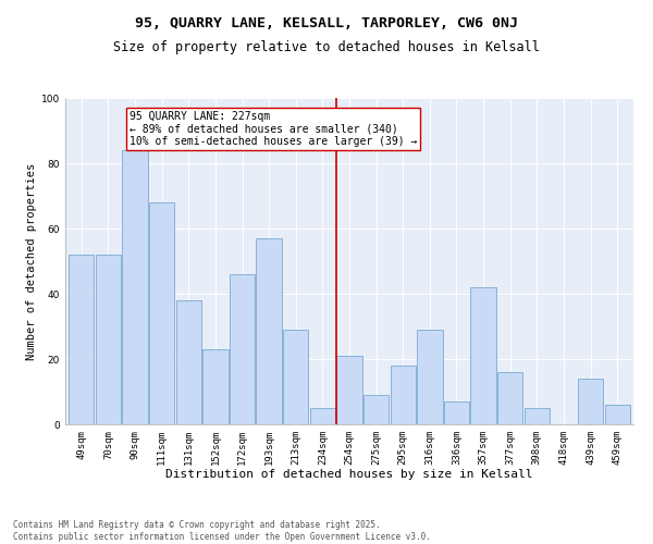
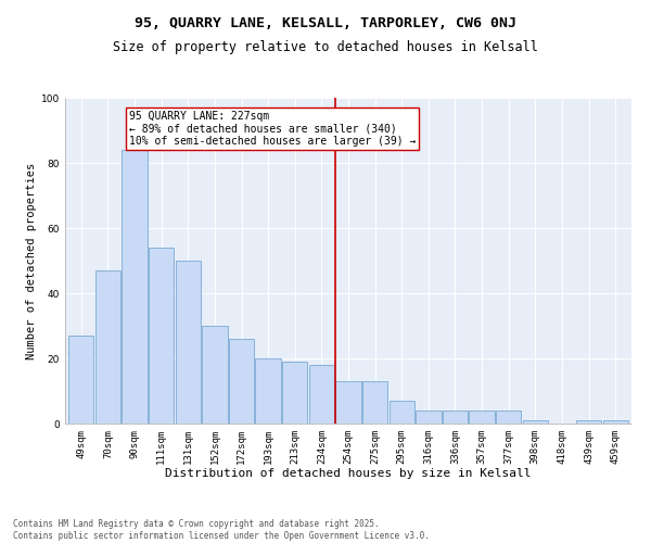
49sqm: 52 -> 27
70sqm: 52 -> 47
111sqm: 68 -> 54
131sqm: 38 -> 50
152sqm: 23 -> 30
172sqm: 46 -> 26
193sqm: 57 -> 20
213sqm: 29 -> 19
234sqm: 5 -> 18
254sqm: 21 -> 13
275sqm: 9 -> 13
295sqm: 18 -> 7
316sqm: 29 -> 4
336sqm: 7 -> 4
357sqm: 42 -> 4
377sqm: 16 -> 4
398sqm: 5 -> 1
439sqm: 14 -> 1
459sqm: 6 -> 1
